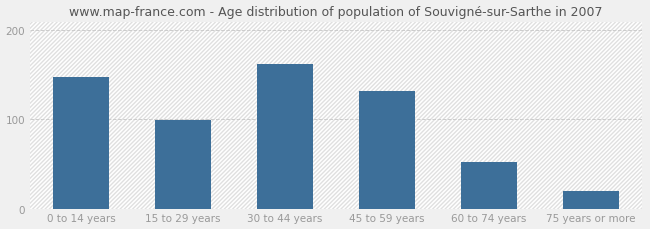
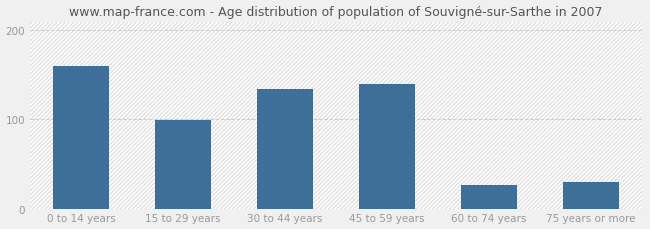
0 to 14 years: 148 -> 160
30 to 44 years: 162 -> 134
45 to 59 years: 132 -> 140
60 to 74 years: 52 -> 26
75 years or more: 20 -> 30
